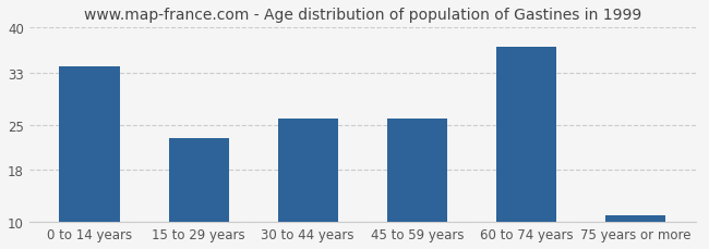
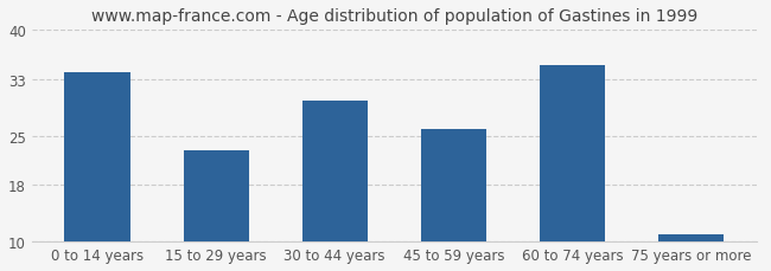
30 to 44 years: 26 -> 30
60 to 74 years: 37 -> 35
